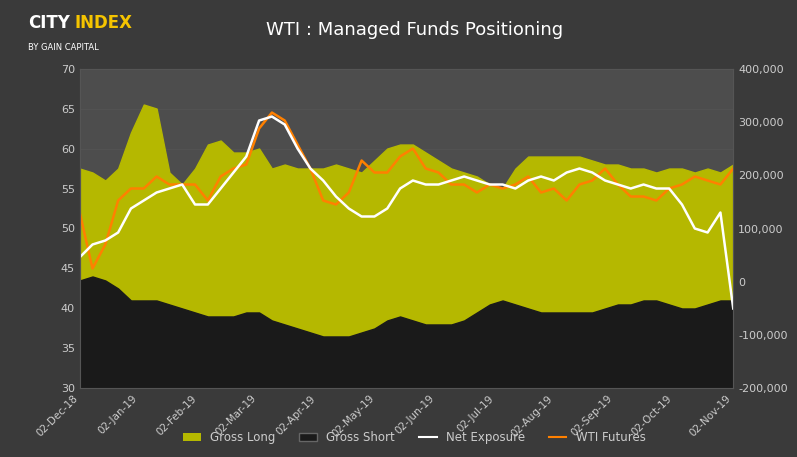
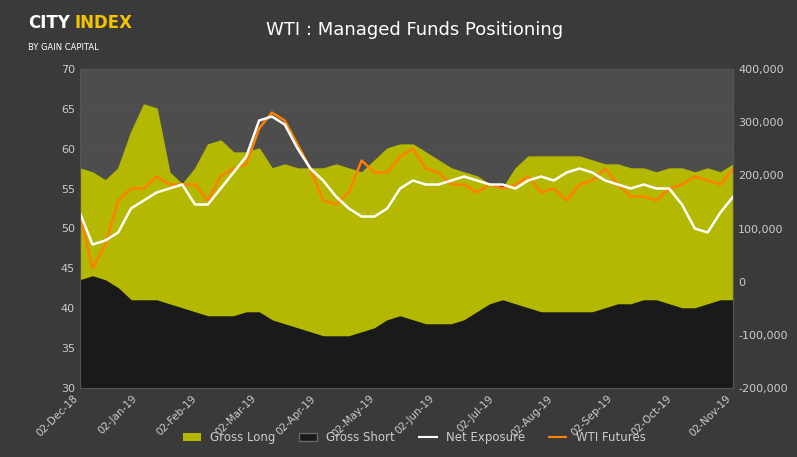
Net Exposure/02-Dec-18: 46.4 -> 52.0
Net Exposure/02-Nov-19: 40.0 -> 54.0
